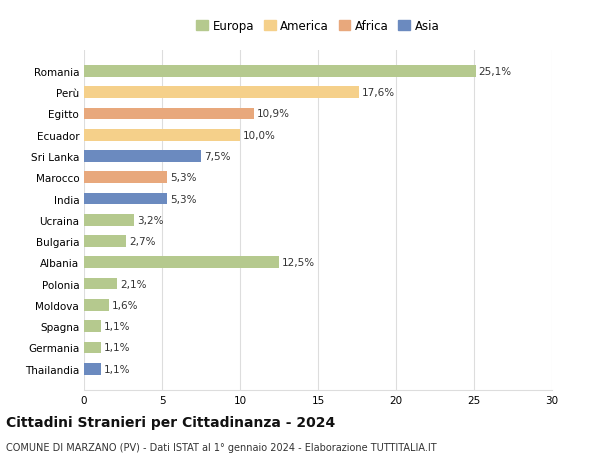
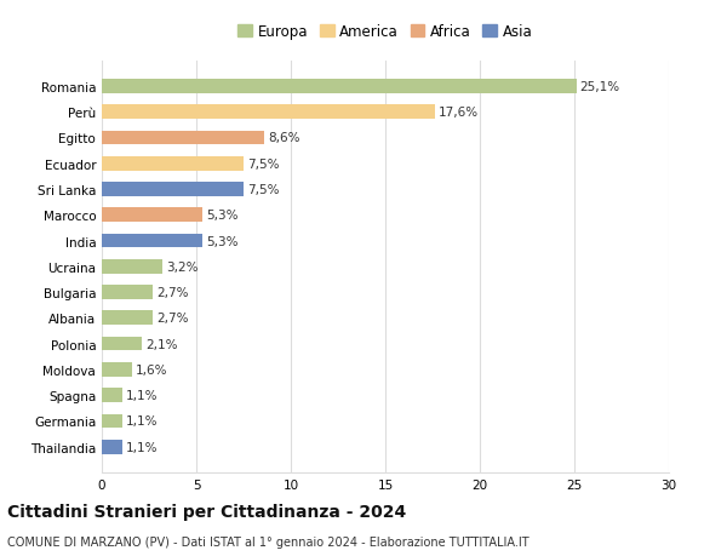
Egitto: 10,9% -> 8,6%
Ecuador: 10,0% -> 7,5%
Albania: 12,5% -> 2,7%
